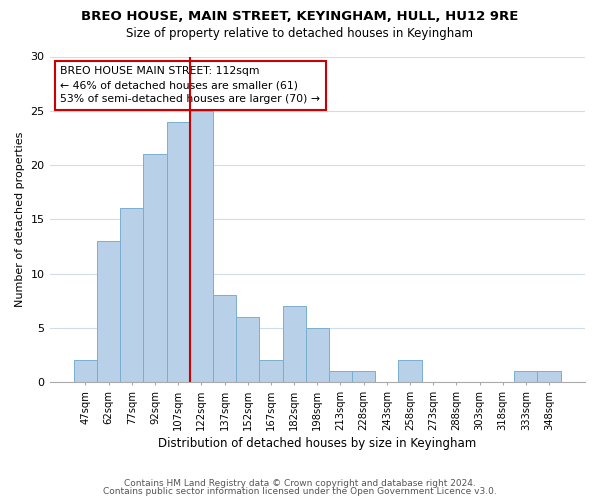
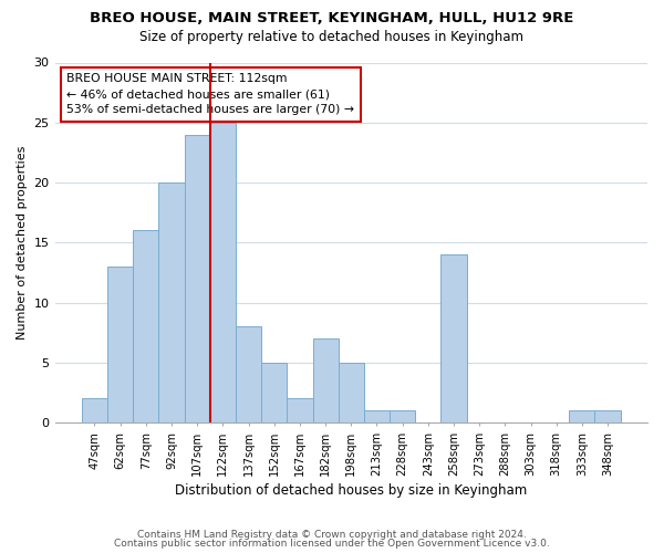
92sqm: 21 -> 20
152sqm: 6 -> 5
258sqm: 2 -> 14
